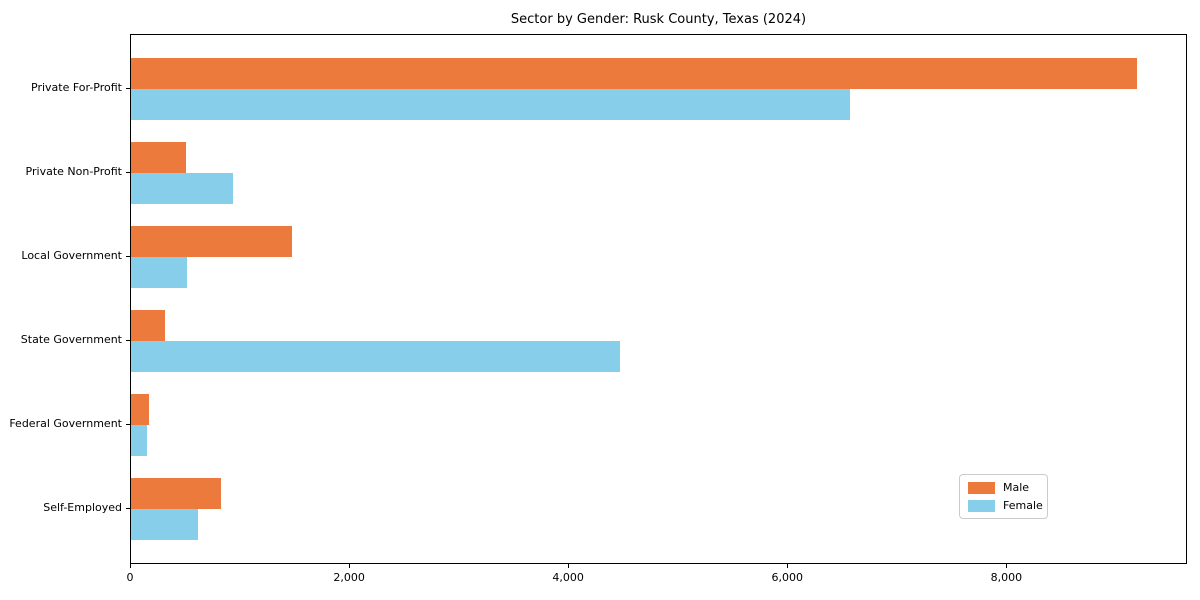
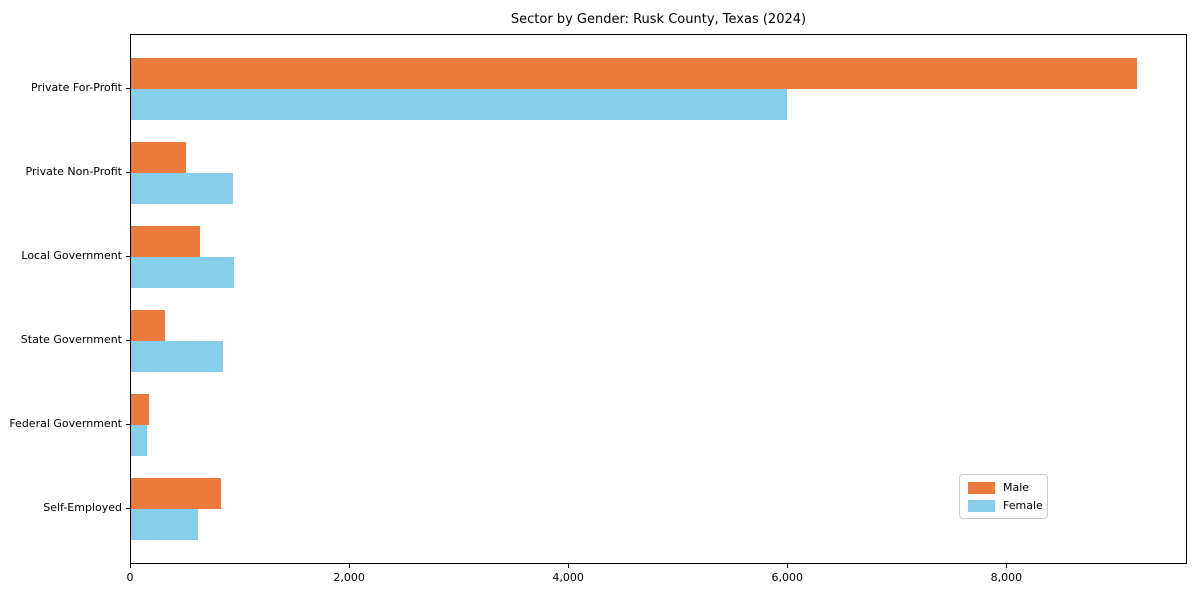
Female/Private For-Profit: 6560 -> 5990
Male/Local Government: 1470 -> 630
Female/Local Government: 510 -> 940
Female/State Government: 4460 -> 840
